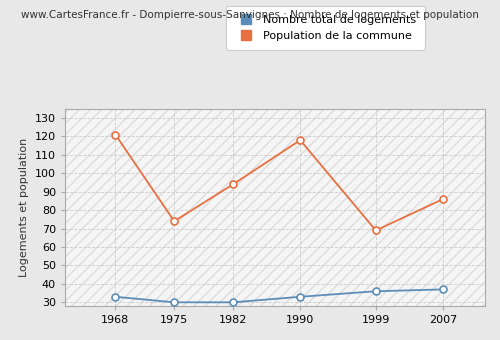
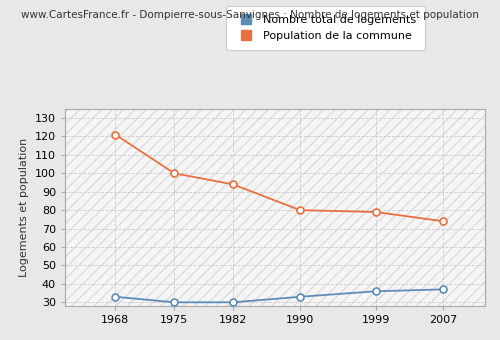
Population de la commune/1975: 74 -> 100
Population de la commune/1990: 118 -> 80
Population de la commune/1999: 69 -> 79
Population de la commune/2007: 86 -> 74
